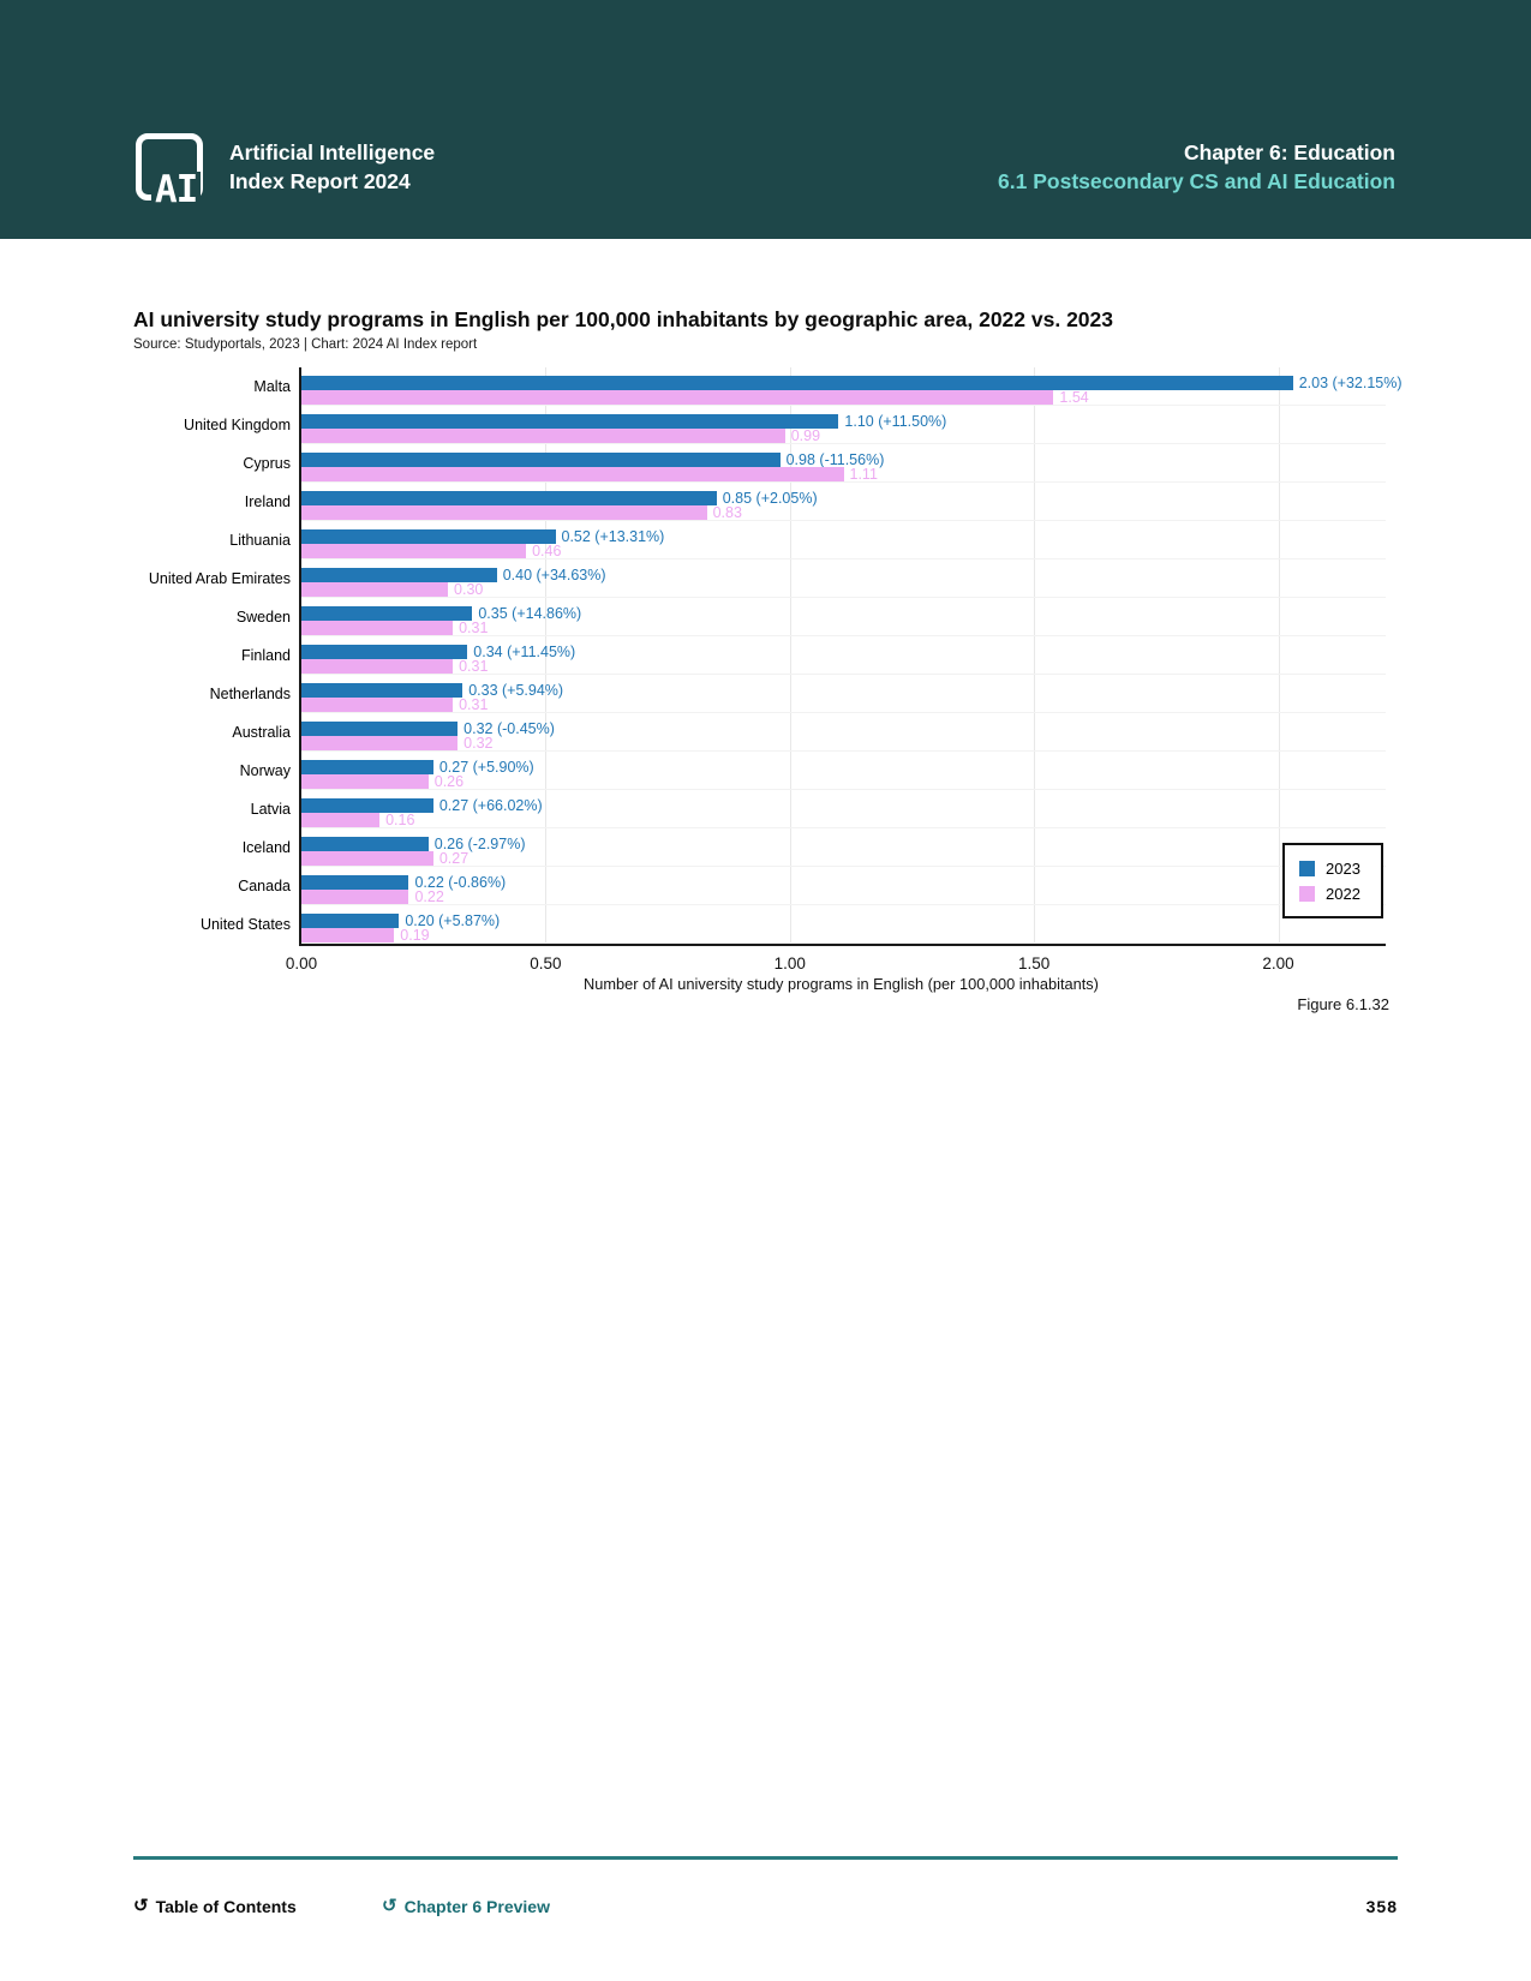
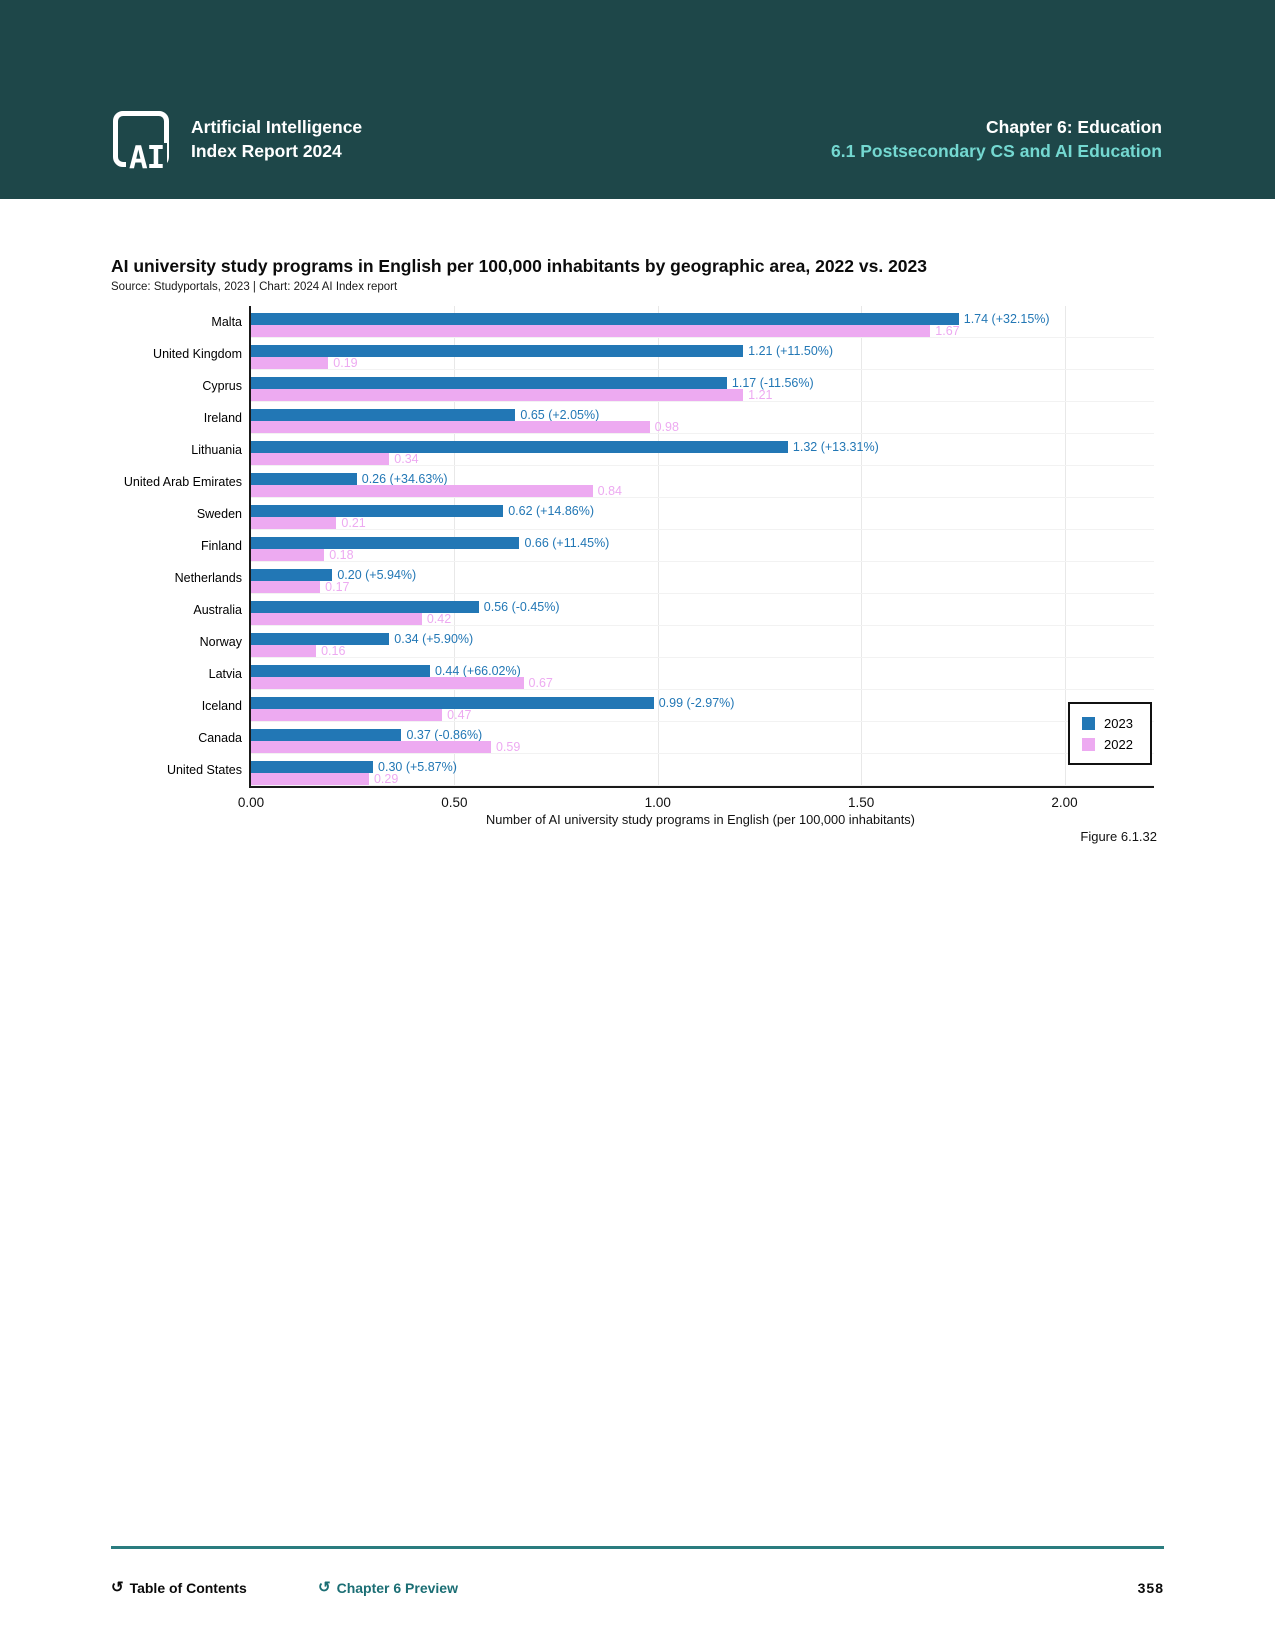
2023/Malta: 2.03 -> 1.74
2022/Malta: 1.54 -> 1.67
2023/United Kingdom: 1.10 -> 1.21
2022/United Kingdom: 0.99 -> 0.19
2023/Cyprus: 0.98 -> 1.17
2022/Cyprus: 1.11 -> 1.21
2023/Ireland: 0.85 -> 0.65
2022/Ireland: 0.83 -> 0.98
2023/Lithuania: 0.52 -> 1.32
2022/Lithuania: 0.46 -> 0.34
2023/United Arab Emirates: 0.40 -> 0.26
2022/United Arab Emirates: 0.30 -> 0.84
2023/Sweden: 0.35 -> 0.62
2022/Sweden: 0.31 -> 0.21
2023/Finland: 0.34 -> 0.66
2022/Finland: 0.31 -> 0.18
2023/Netherlands: 0.33 -> 0.20
2022/Netherlands: 0.31 -> 0.17
2023/Australia: 0.32 -> 0.56
2022/Australia: 0.32 -> 0.42
2023/Norway: 0.27 -> 0.34
2022/Norway: 0.26 -> 0.16
2023/Latvia: 0.27 -> 0.44
2022/Latvia: 0.16 -> 0.67
2023/Iceland: 0.26 -> 0.99
2022/Iceland: 0.27 -> 0.47
2023/Canada: 0.22 -> 0.37
2022/Canada: 0.22 -> 0.59
2023/United States: 0.20 -> 0.30
2022/United States: 0.19 -> 0.29
